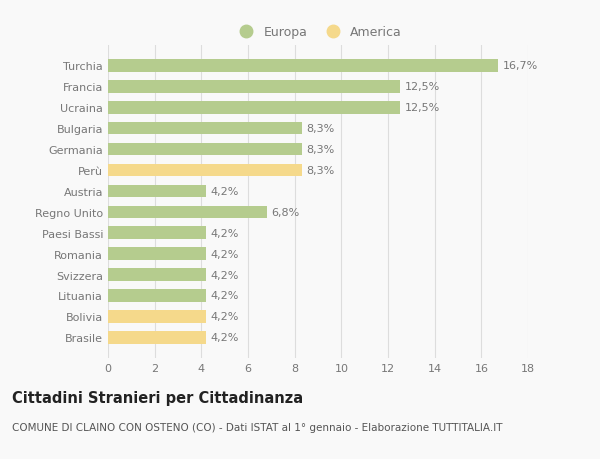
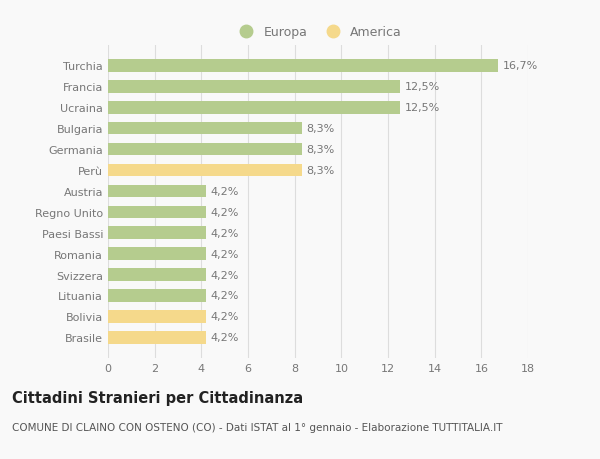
Regno Unito: 6,8% -> 4,2%
